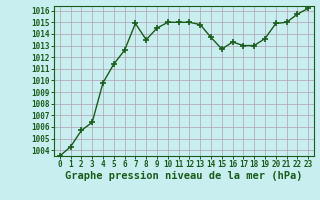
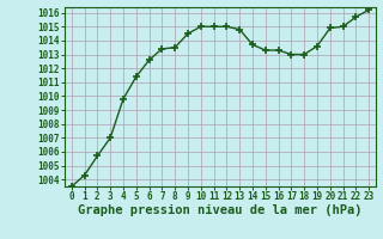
3: 1006.4 -> 1007.0
7: 1014.9 -> 1013.4
15: 1012.7 -> 1013.3
